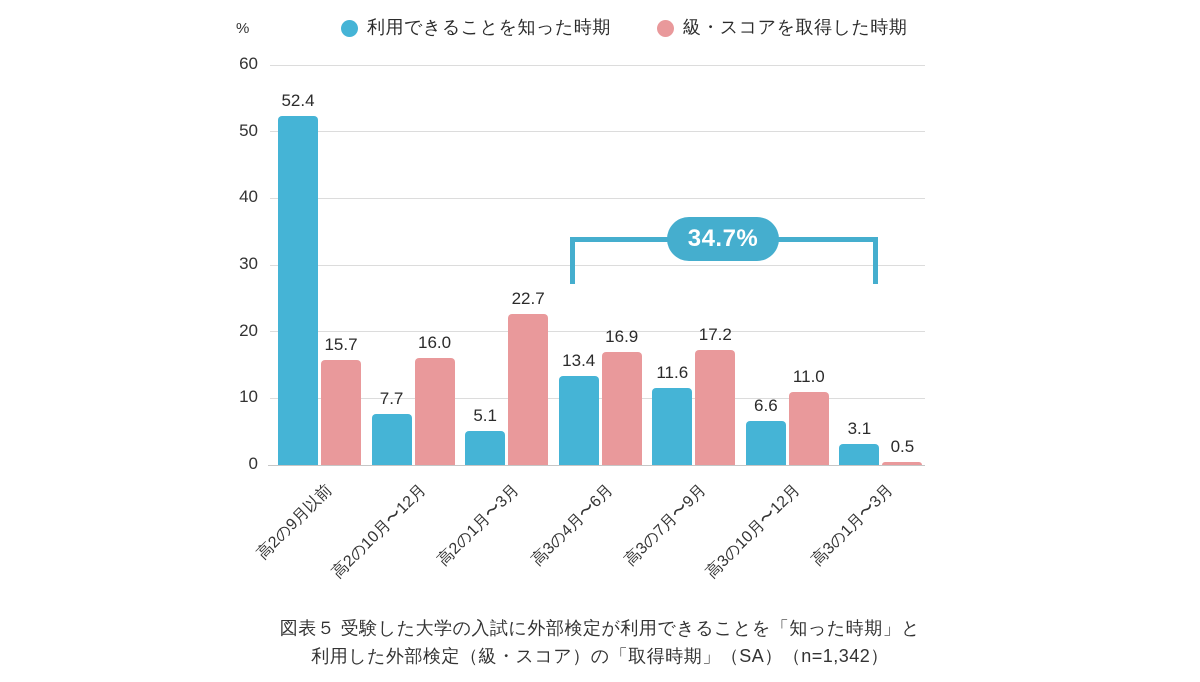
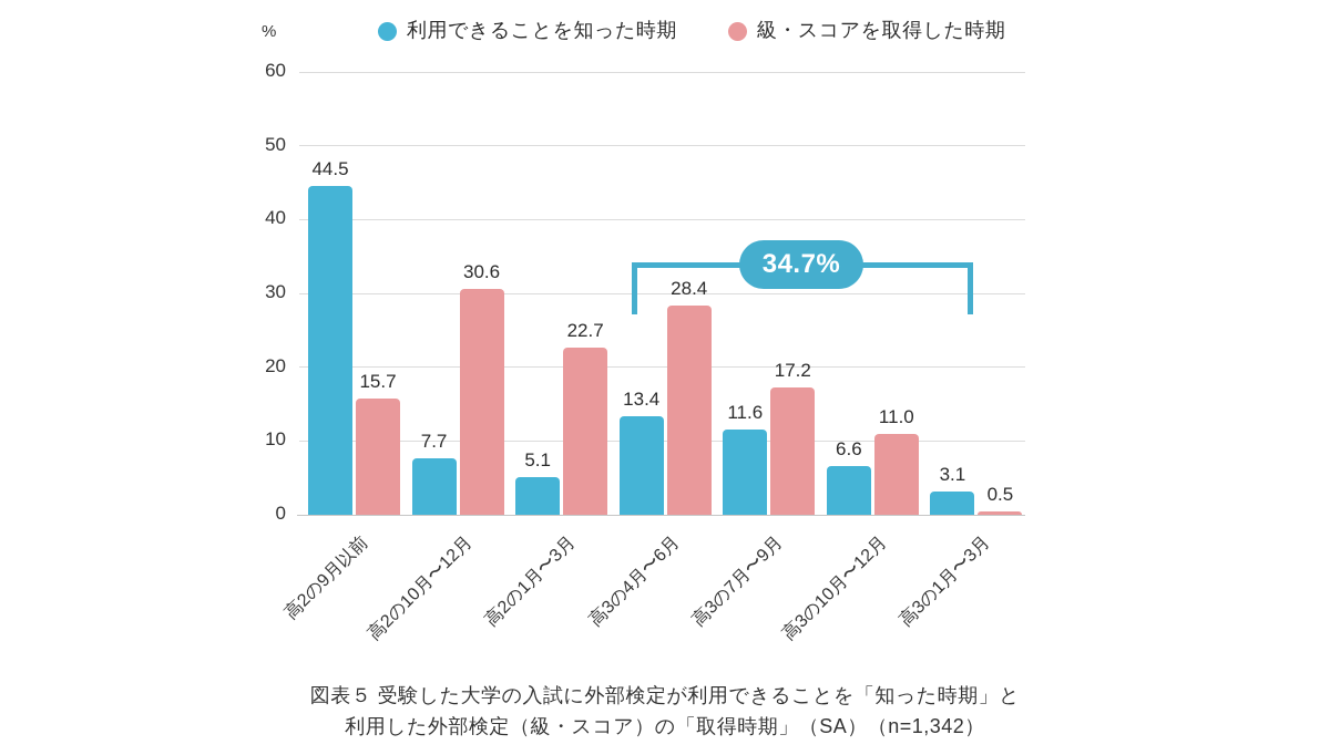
利用できることを知った時期/高2の9月以前: 52.4 -> 44.5
級・スコアを取得した時期/高2の10月〜12月: 16.0 -> 30.6
級・スコアを取得した時期/高3の4月〜6月: 16.9 -> 28.4
